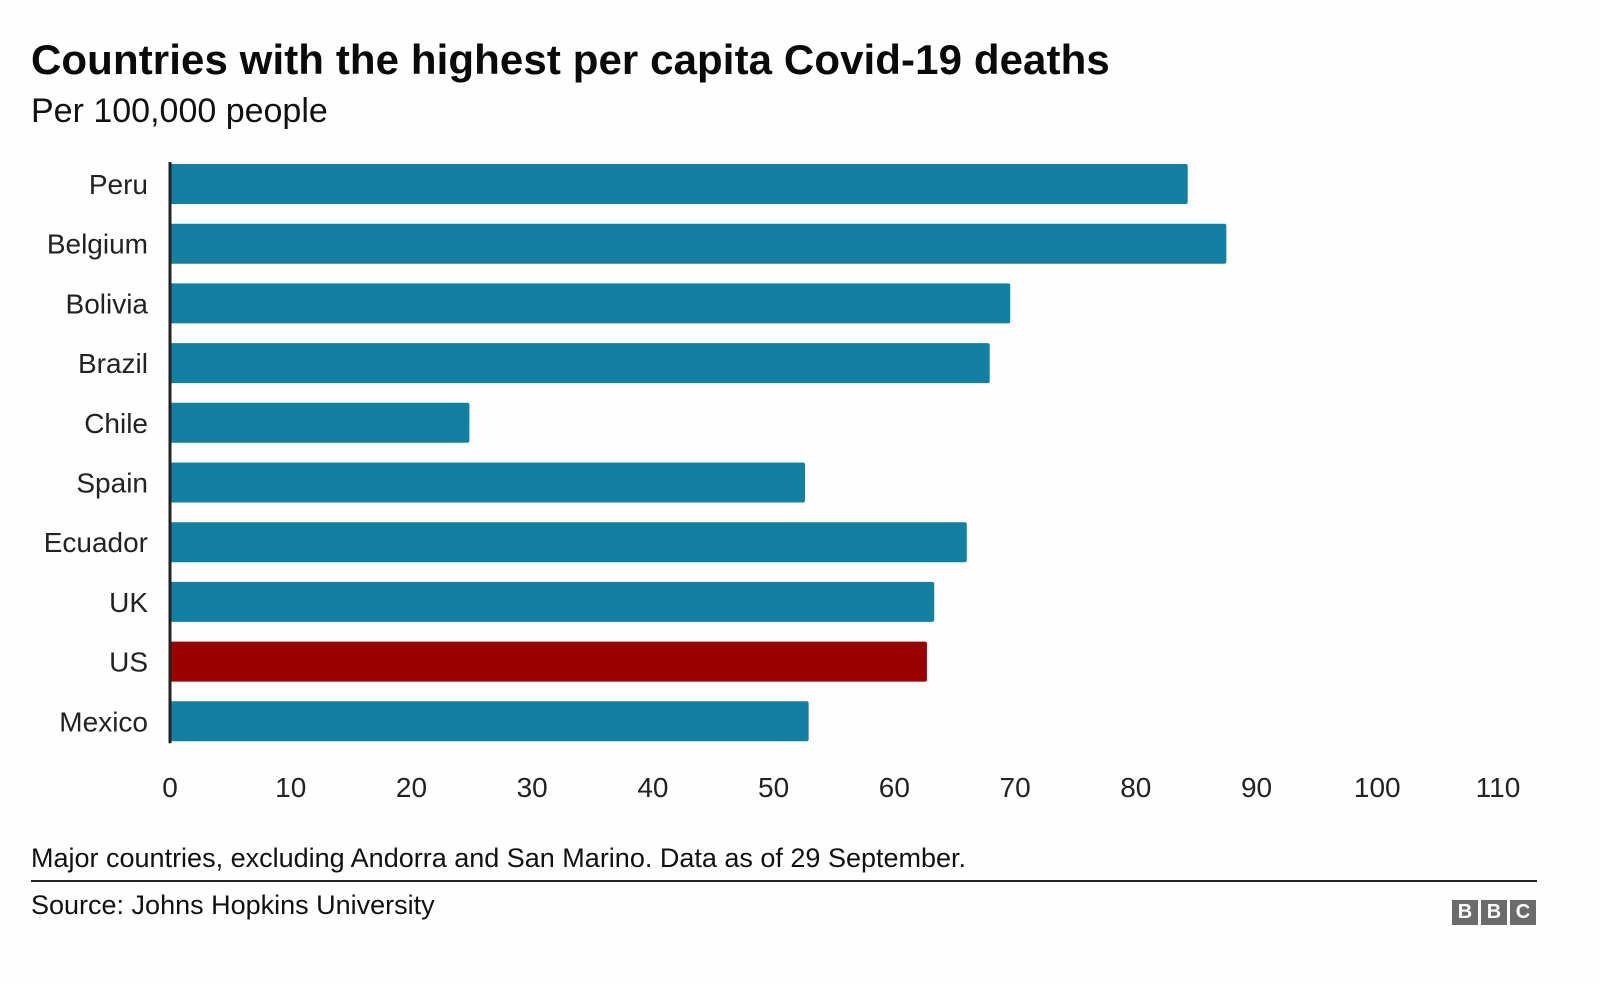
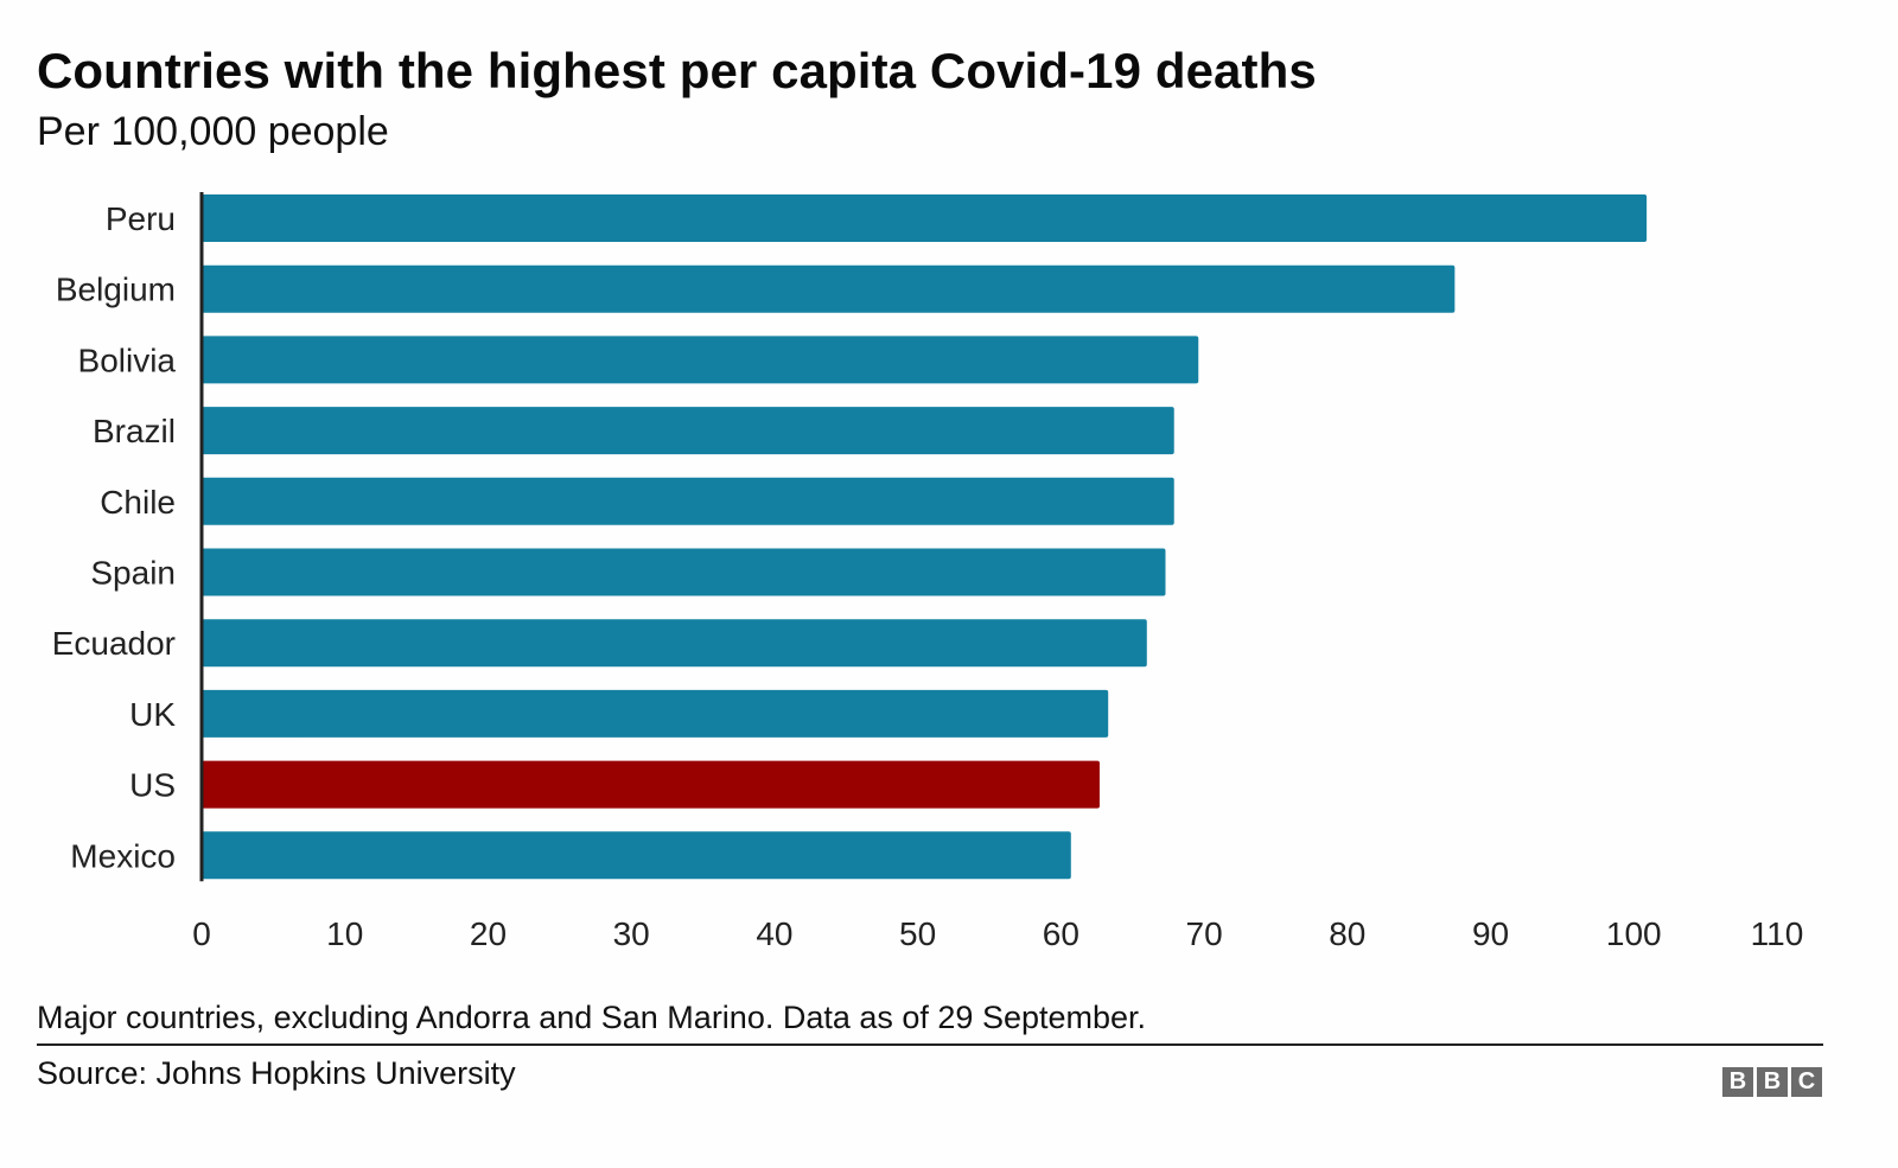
Peru: 84.3 -> 100.9
Chile: 24.8 -> 67.9
Spain: 52.6 -> 67.3
Mexico: 52.9 -> 60.7
